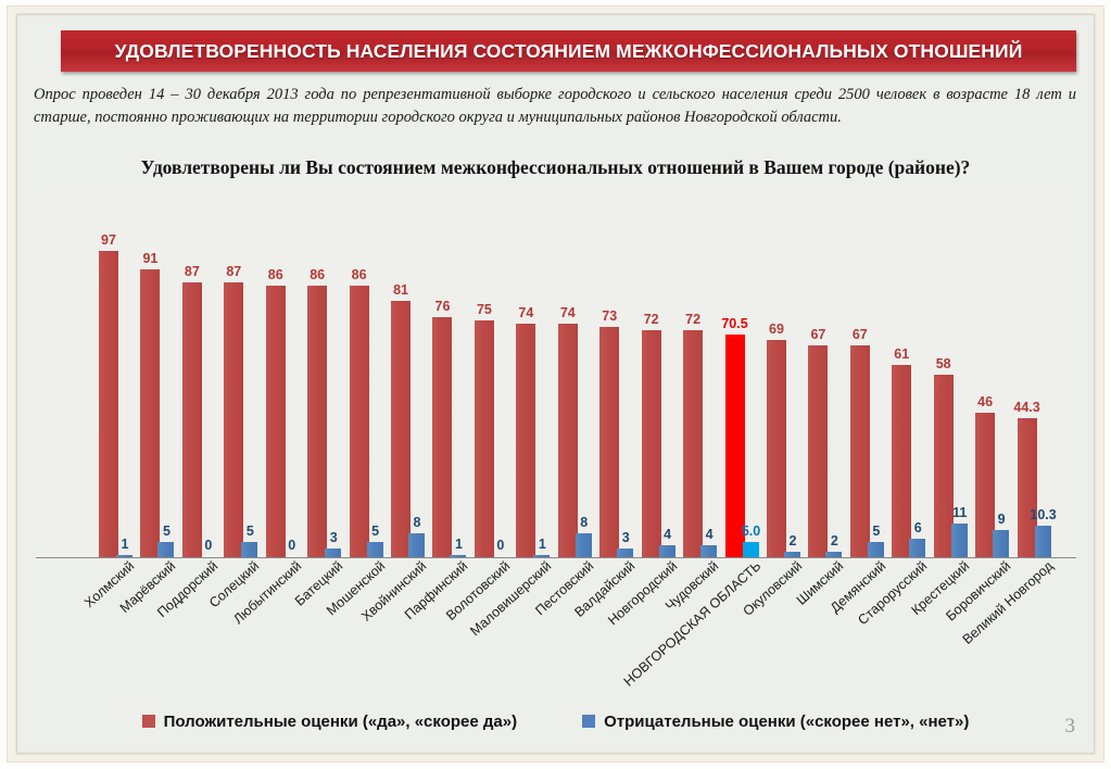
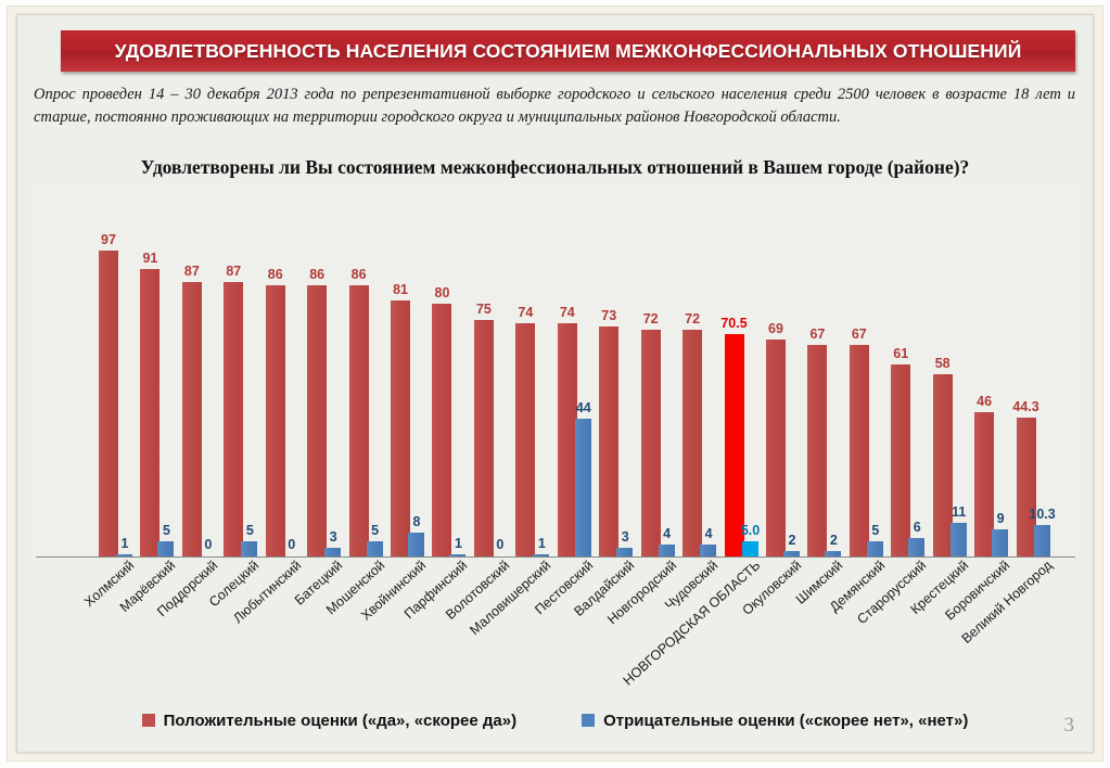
Положительные оценки («да», «скорее да»)/Парфинский: 76 -> 80
Отрицательные оценки («скорее нет», «нет»)/Пестовский: 8 -> 44
